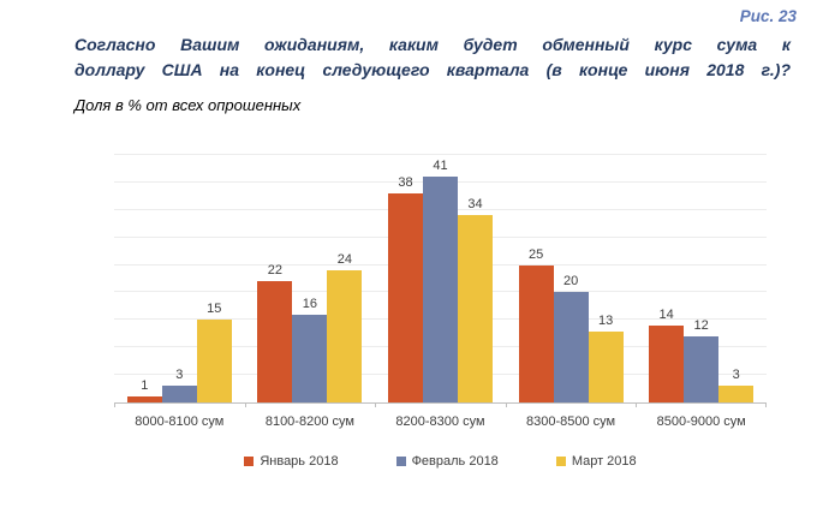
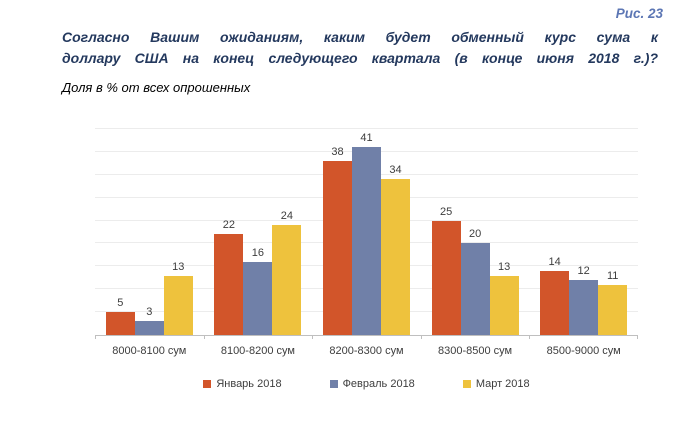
Январь 2018/8000-8100 сум: 1 -> 5
Март 2018/8000-8100 сум: 15 -> 13
Март 2018/8500-9000 сум: 3 -> 11
